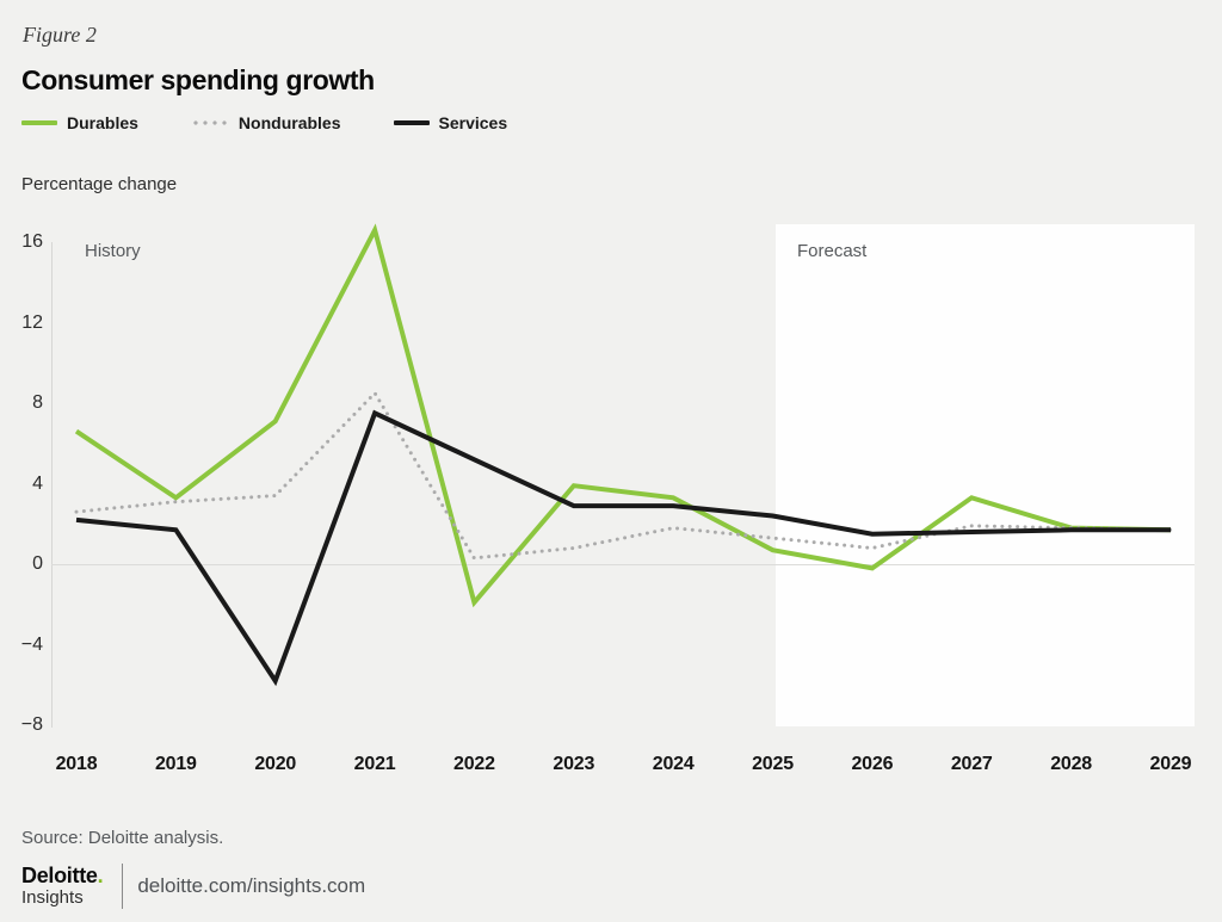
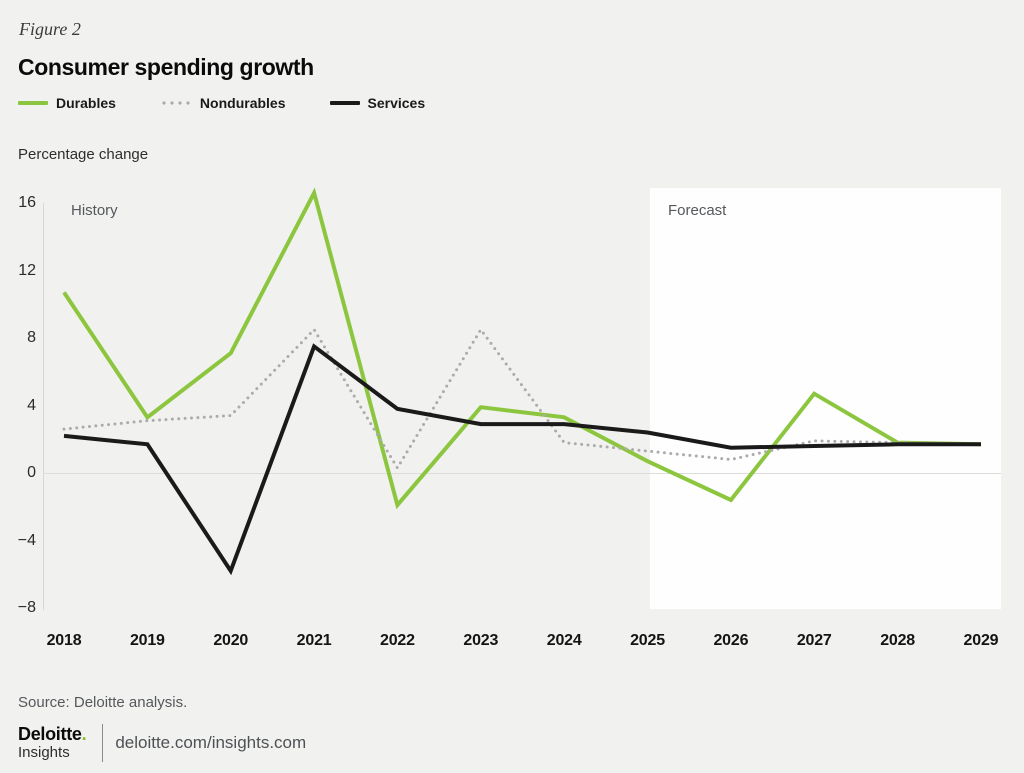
Durables/2018: 6.6 -> 10.7
Services/2022: 5.2 -> 3.8
Nondurables/2023: 0.8 -> 8.5
Durables/2026: -0.2 -> -1.6
Durables/2027: 3.3 -> 4.7
